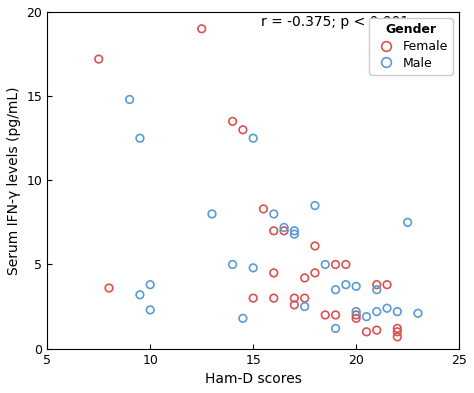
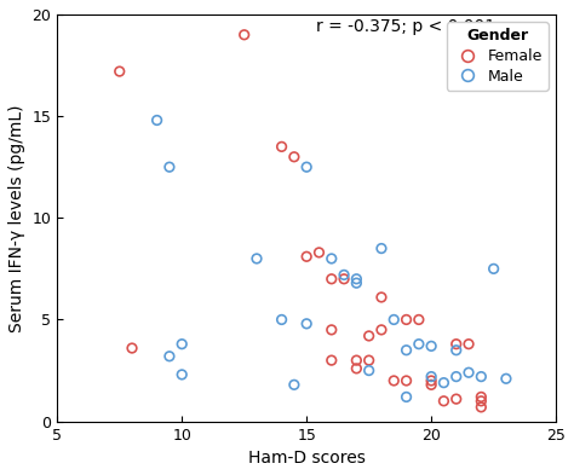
Female/15: 3.0 -> 8.1
